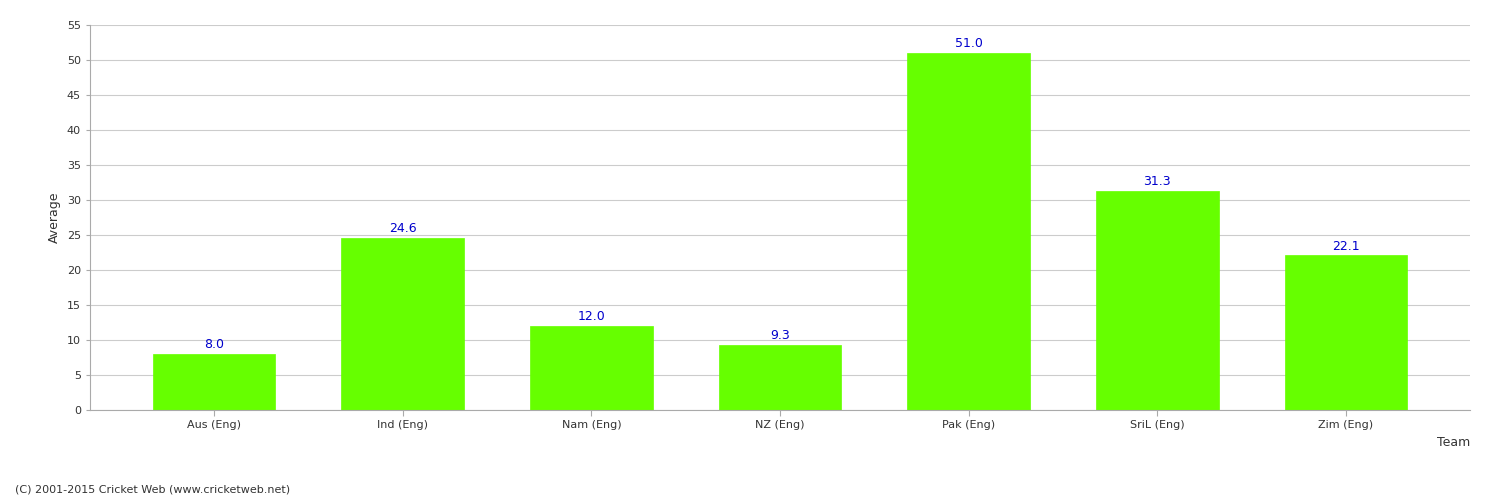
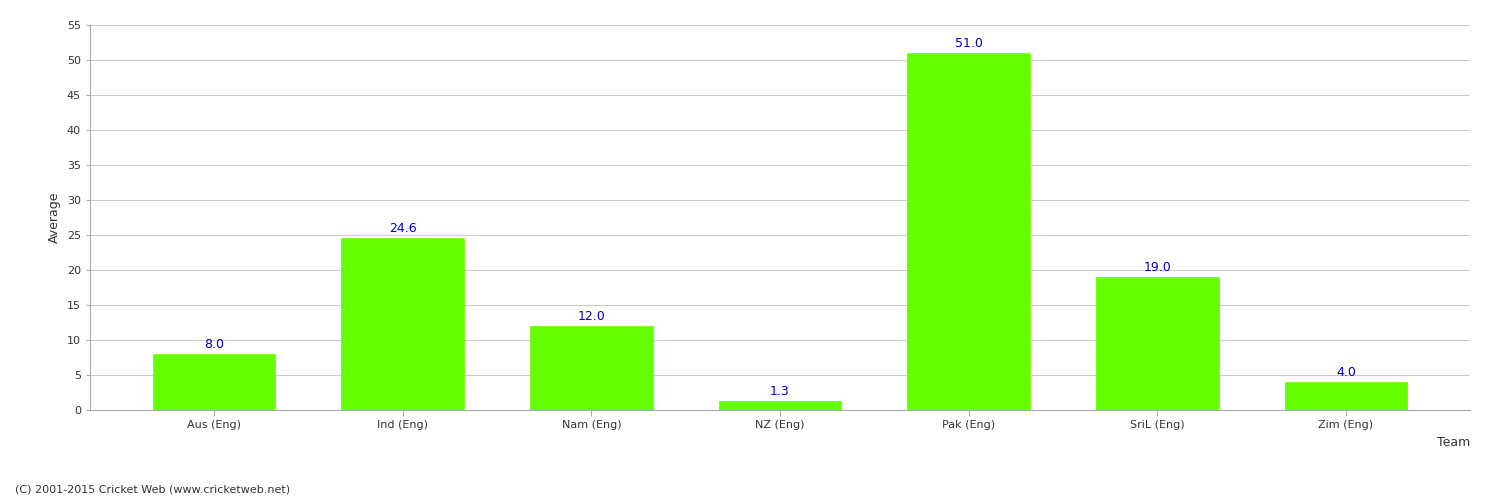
NZ (Eng): 9.3 -> 1.3
SriL (Eng): 31.3 -> 19.0
Zim (Eng): 22.1 -> 4.0
